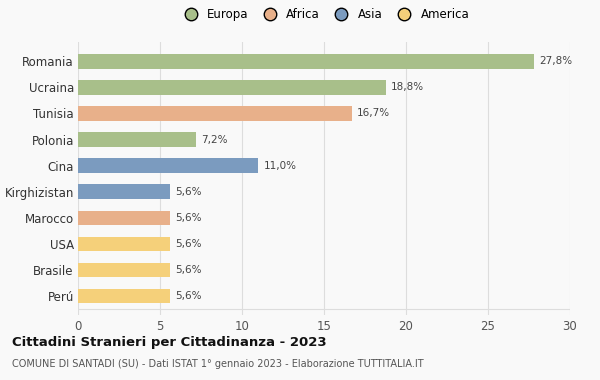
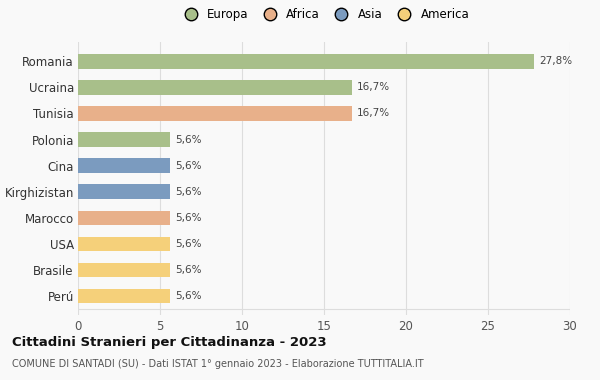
Ucraina: 18,8% -> 16,7%
Polonia: 7,2% -> 5,6%
Cina: 11,0% -> 5,6%
